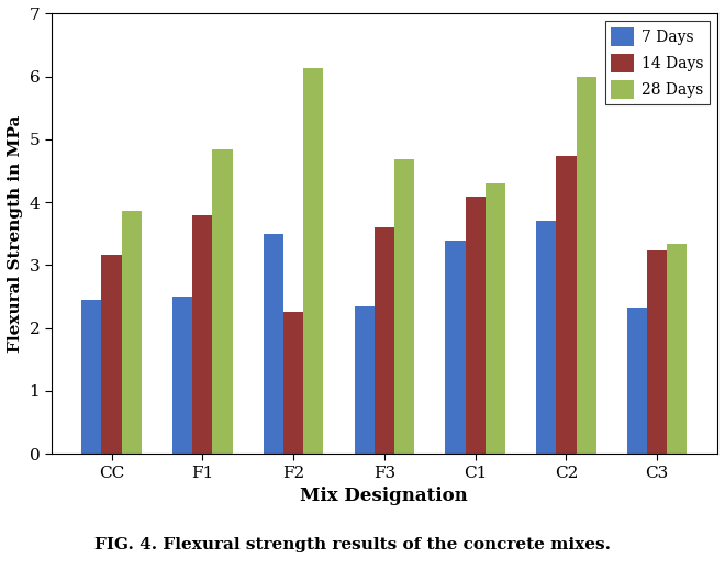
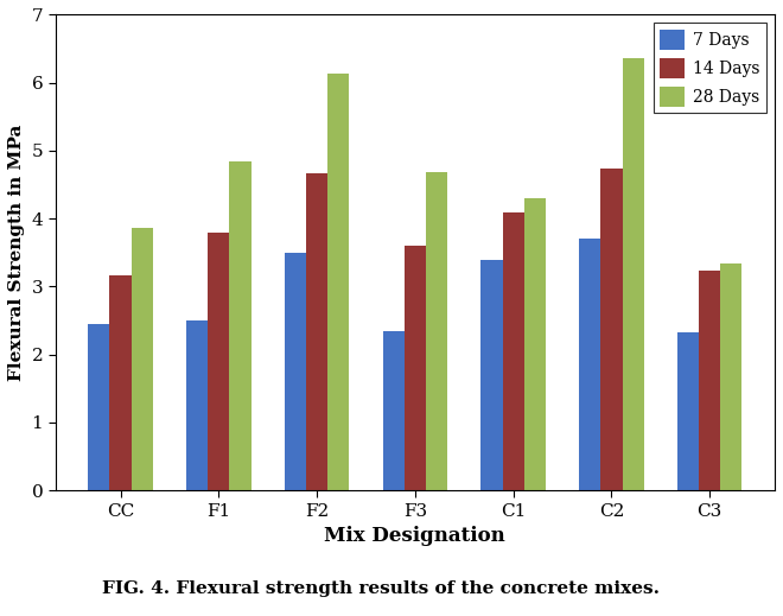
14 Days/F2: 2.26 -> 4.67
28 Days/C2: 6.00 -> 6.36
